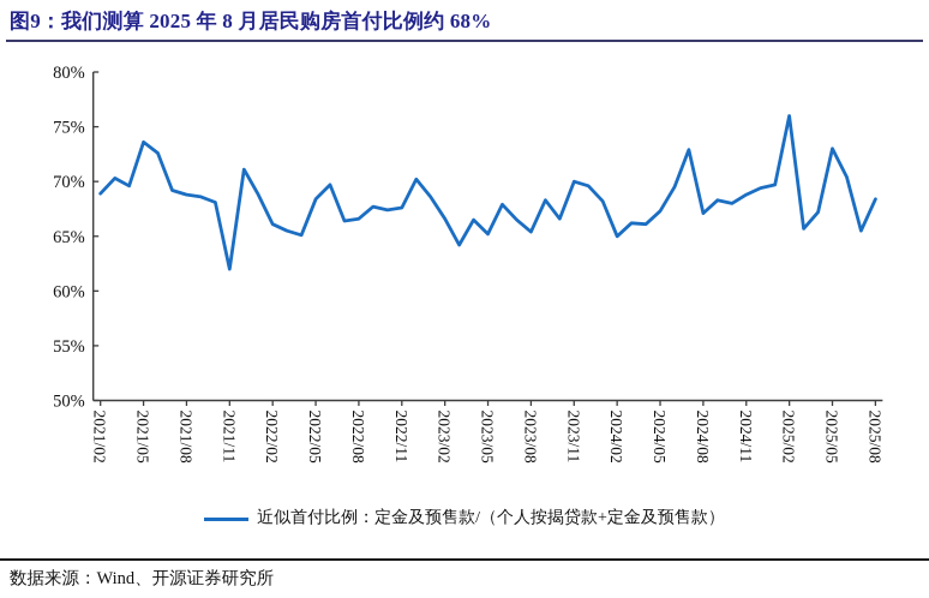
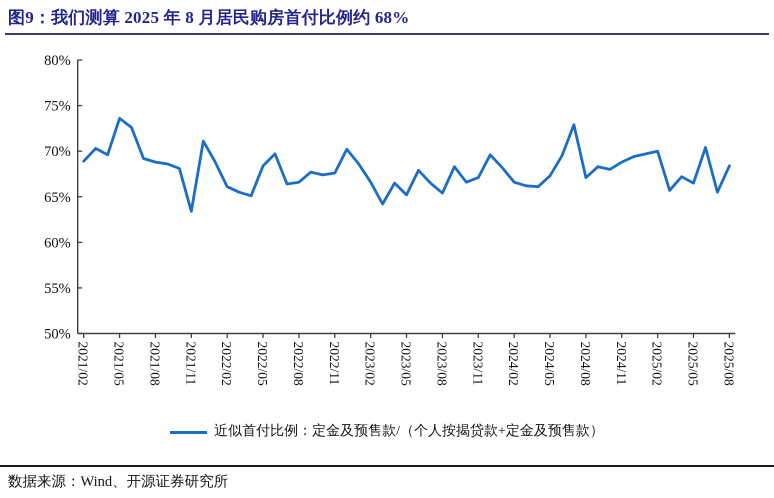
2021/11: 62% -> 63%
2023/11: 70% -> 67%
2024/02: 65% -> 67%
2025/02: 76% -> 70%
2025/05: 73% -> 66%
